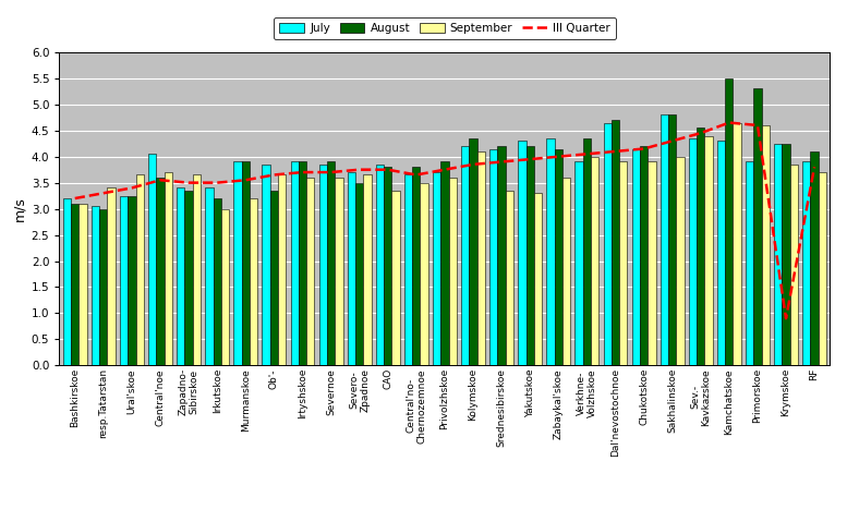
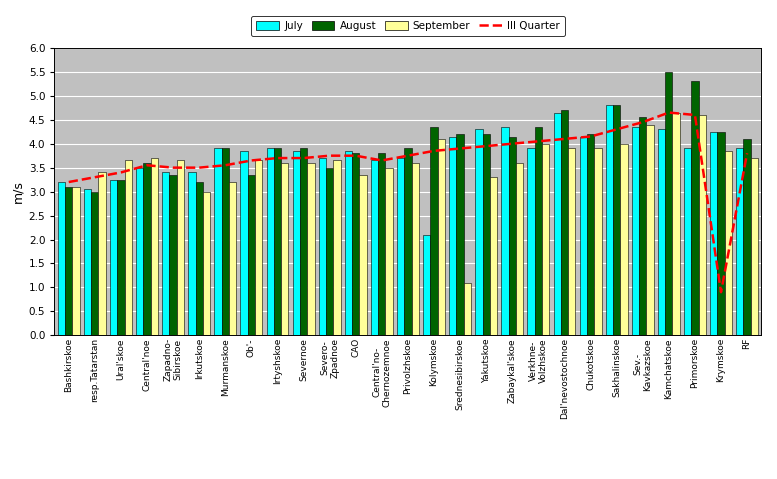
July/Central'noe: 4.05 -> 3.50
July/Kolymskoe: 4.20 -> 2.10
September/Srednesibirskoe: 3.35 -> 1.10
